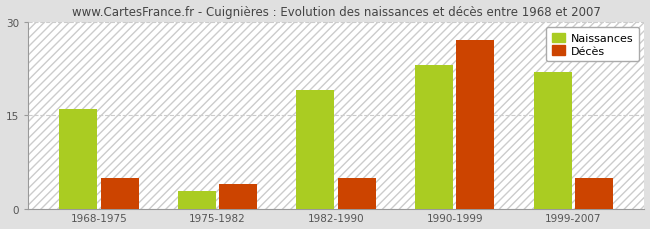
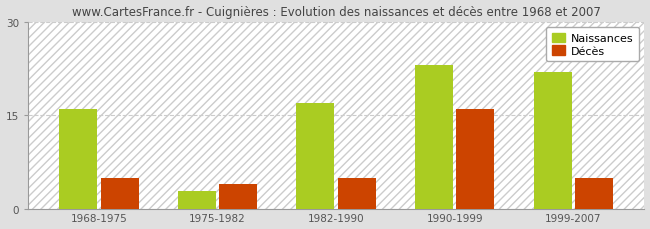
Naissances/1982-1990: 19 -> 17
Décès/1990-1999: 27 -> 16
